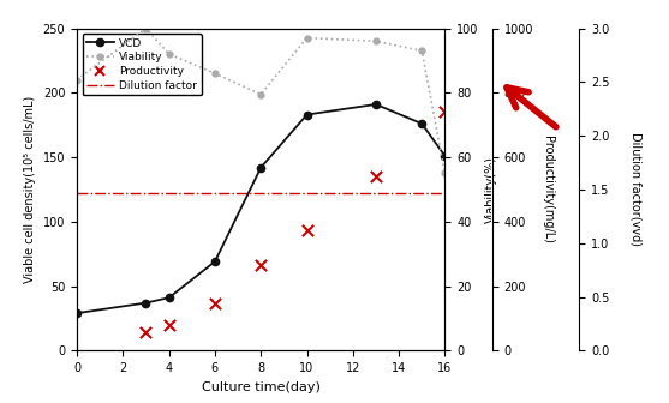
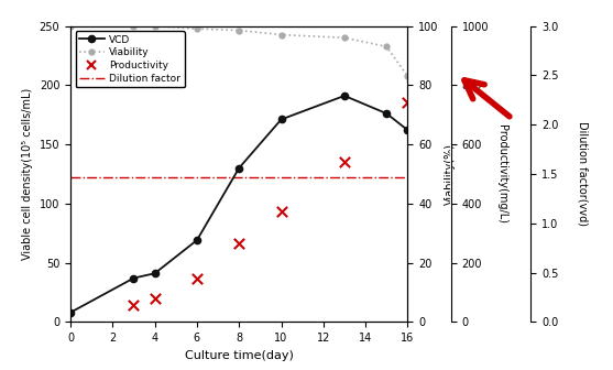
VCD/0: 29 -> 8
Viability/0: 84.0 -> 100.0
Viability/4: 92.0 -> 100.0
Viability/6: 86.0 -> 99.0
VCD/8: 142 -> 130
Viability/8: 79.5 -> 98.5
VCD/10: 183 -> 171
VCD/16: 151 -> 162
Viability/16: 55.0 -> 83.0
